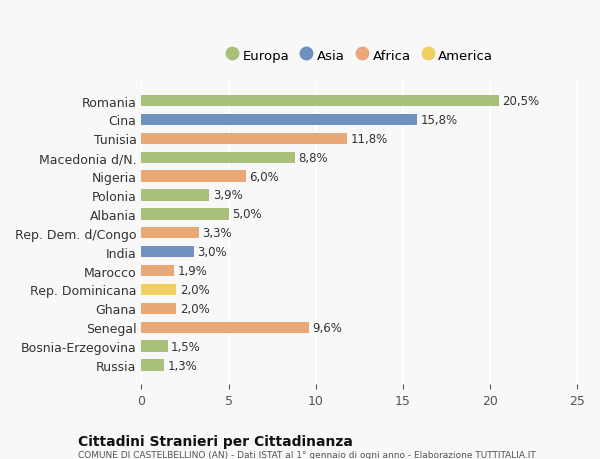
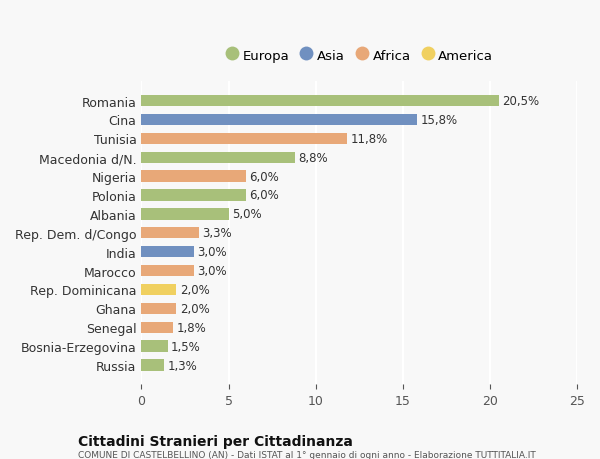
Polonia: 3,9% -> 6,0%
Marocco: 1,9% -> 3,0%
Senegal: 9,6% -> 1,8%
